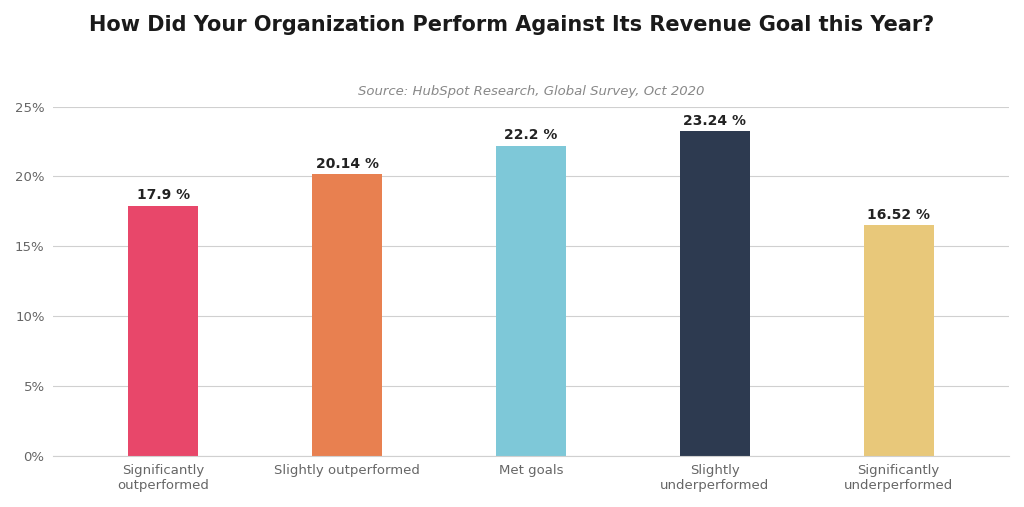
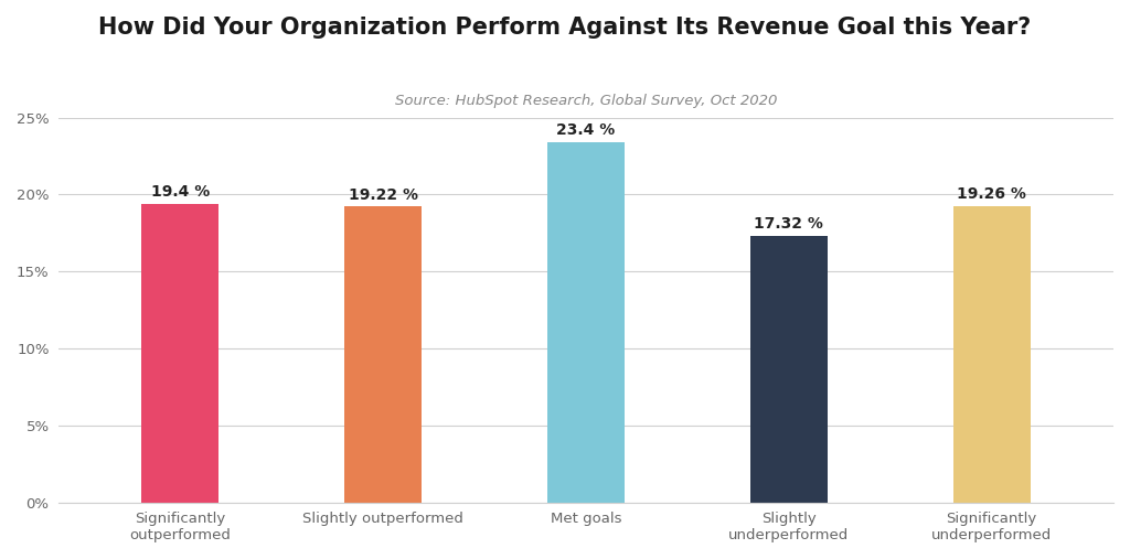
Significantly outperformed: 17.9 -> 19.4
Slightly outperformed: 20.14 -> 19.22
Met goals: 22.2 -> 23.4
Slightly underperformed: 23.24 -> 17.32
Significantly underperformed: 16.52 -> 19.26
